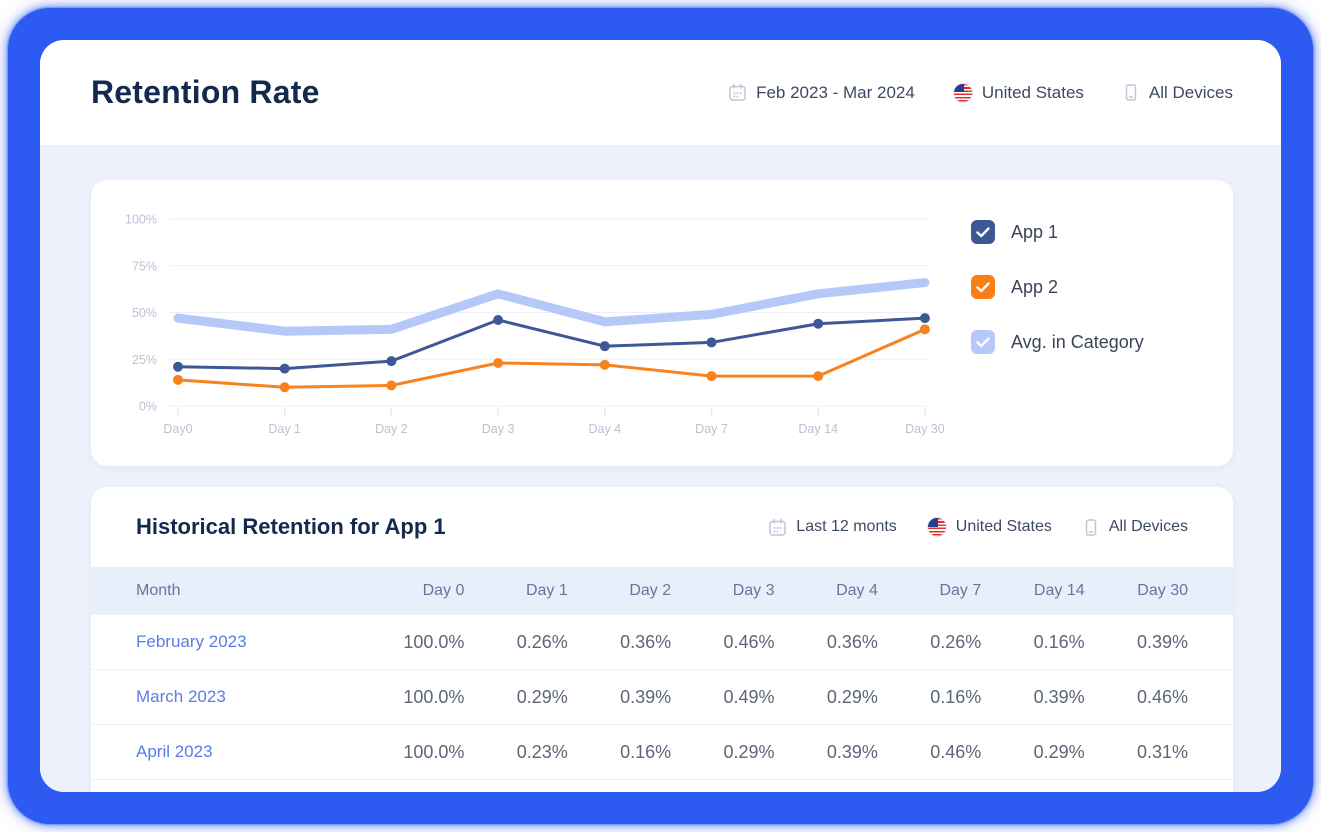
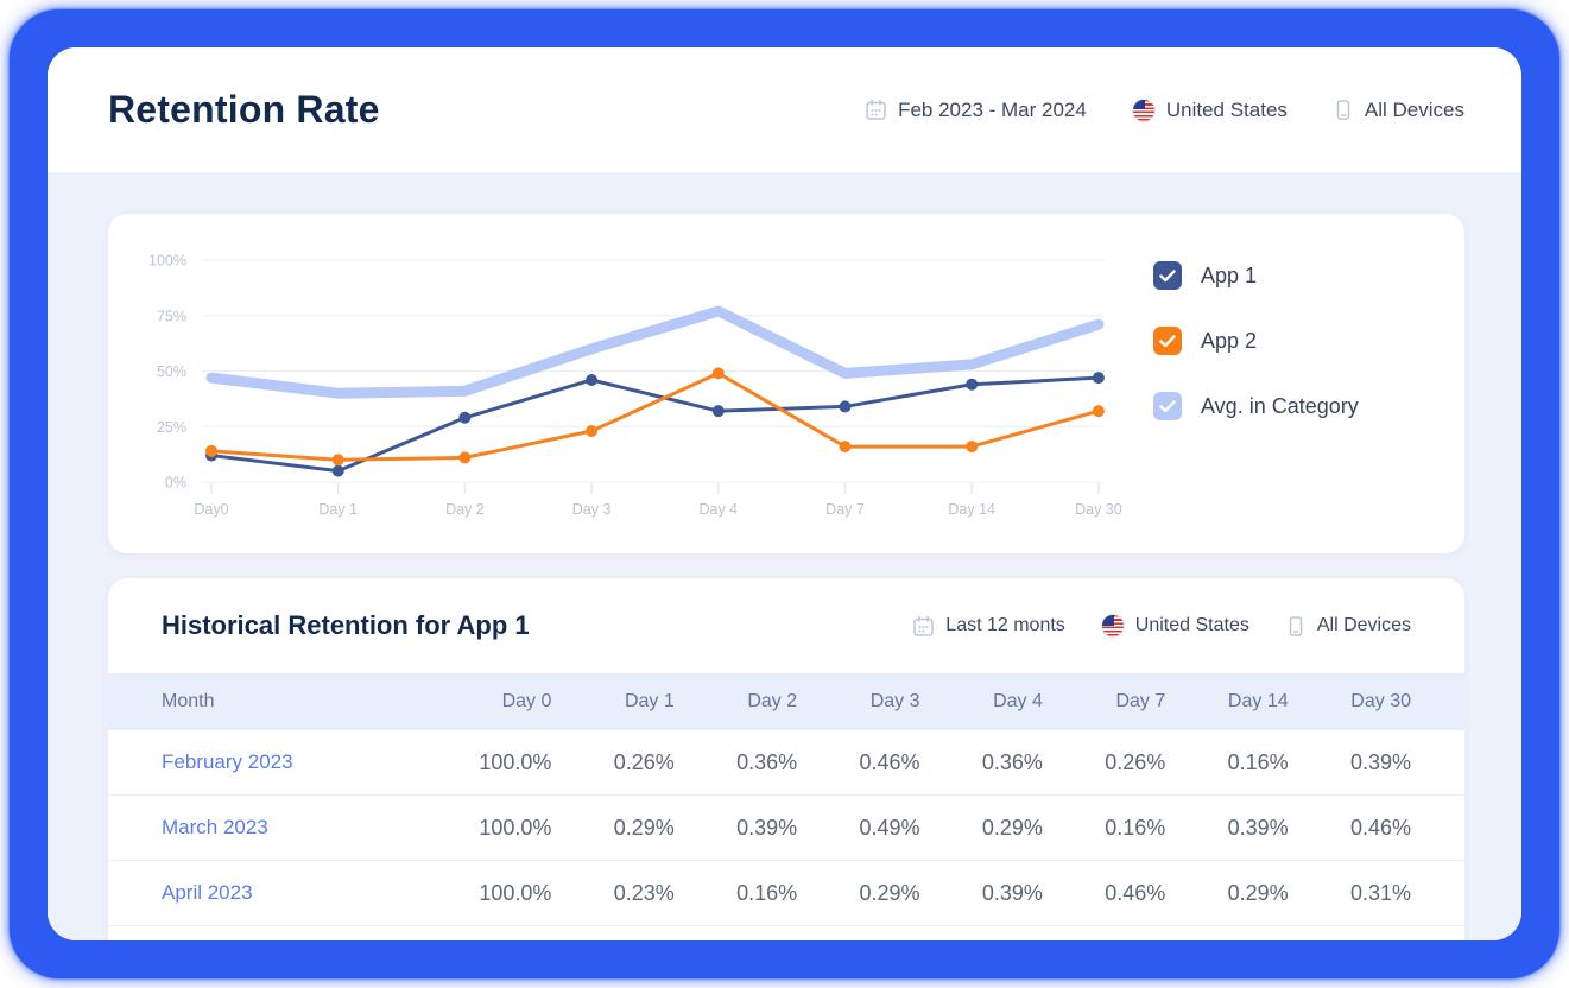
App 1/Day0: 21% -> 12%
App 1/Day 1: 20% -> 5%
App 1/Day 2: 24% -> 29%
Avg. in Category/Day 4: 45% -> 77%
App 2/Day 4: 22% -> 49%
Avg. in Category/Day 14: 60% -> 53%
Avg. in Category/Day 30: 66% -> 71%
App 2/Day 30: 41% -> 32%
